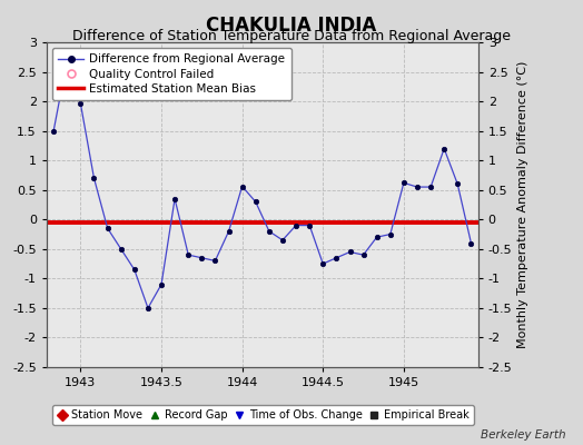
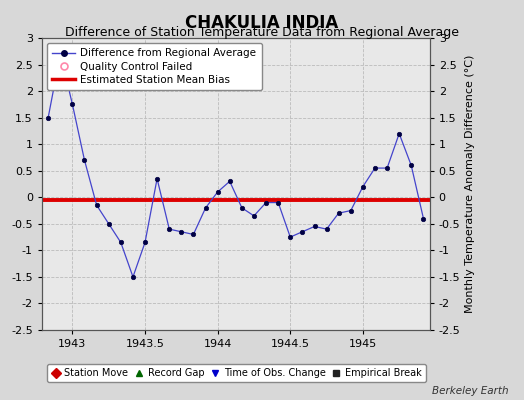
1943: 1.96 -> 1.75
1943.5: -1.10 -> -0.85
1944: 0.56 -> 0.10
1945: 0.62 -> 0.20
